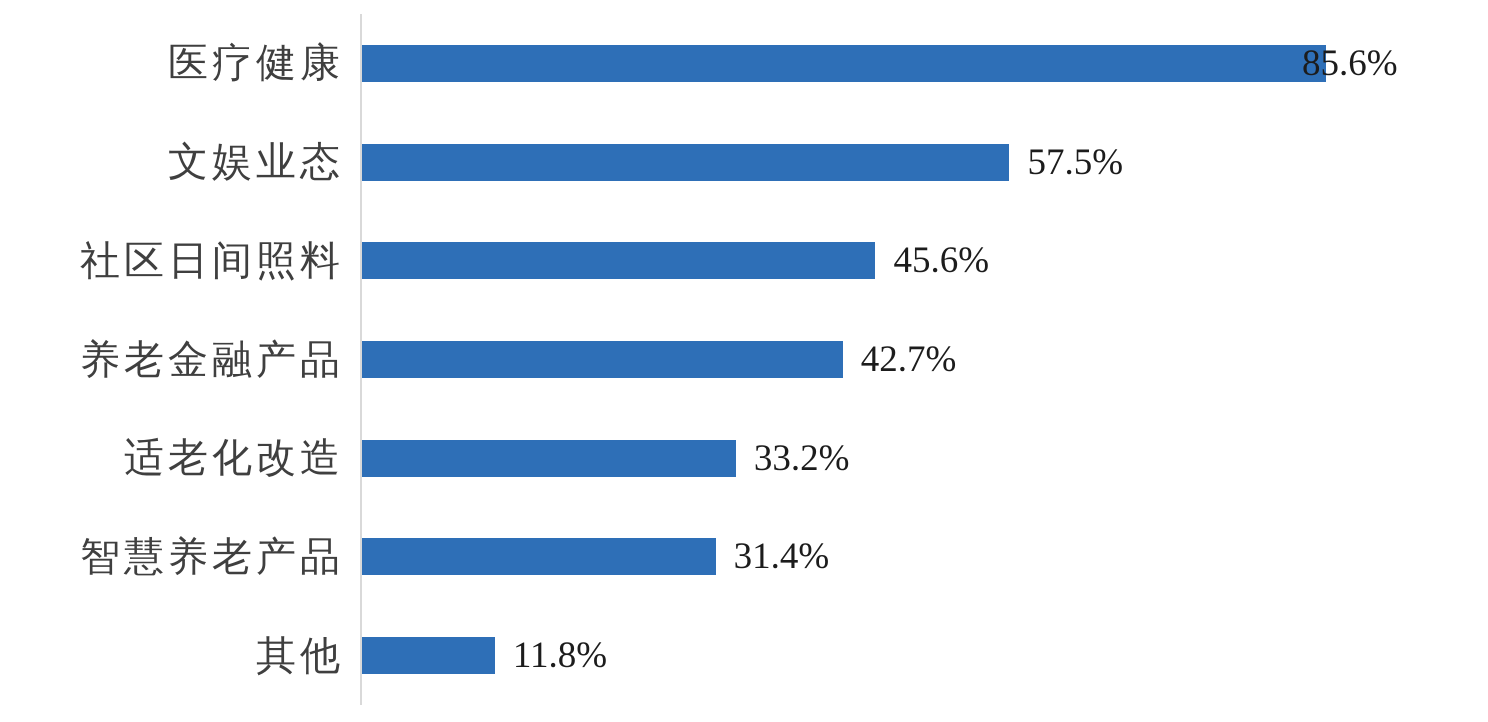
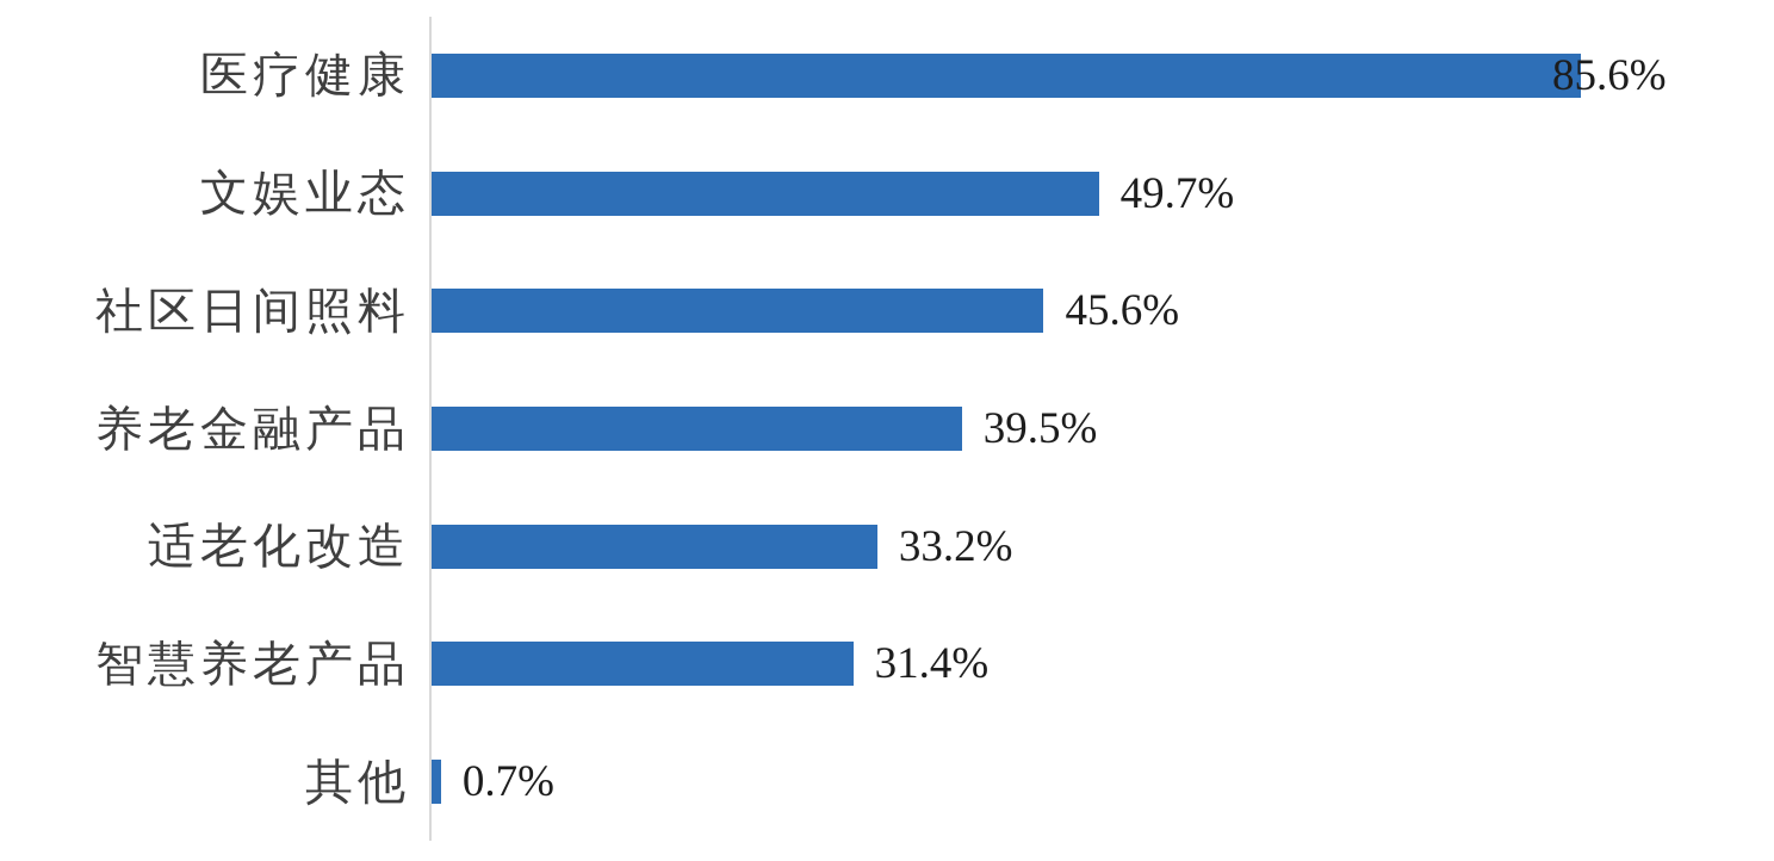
文娱业态: 57.5% -> 49.7%
养老金融产品: 42.7% -> 39.5%
其他: 11.8% -> 0.7%
